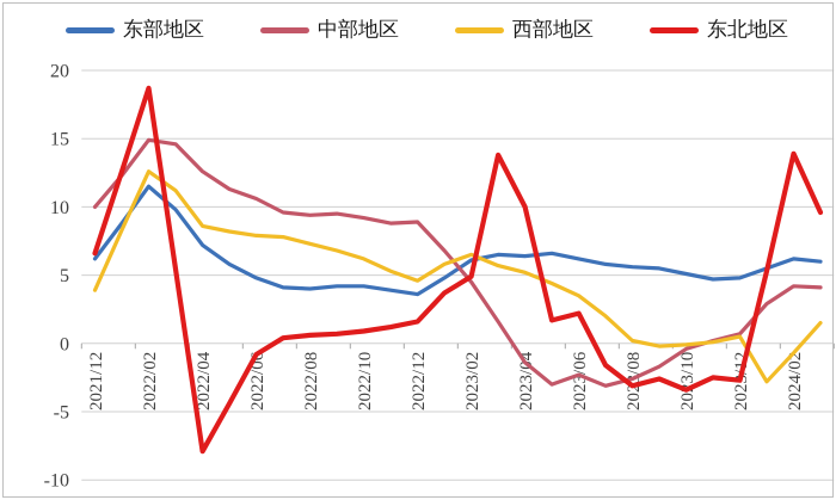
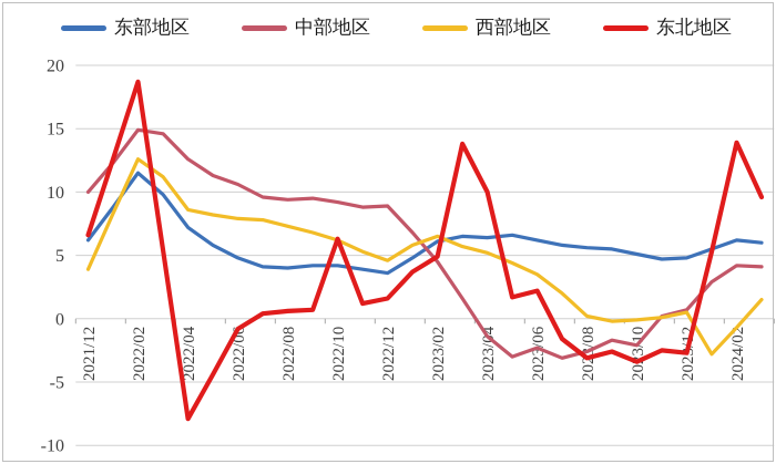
东北地区/2022/10: 0.9 -> 6.3
中部地区/2023/10: -0.4 -> -2.1
